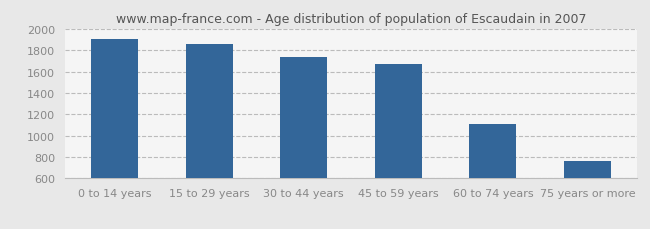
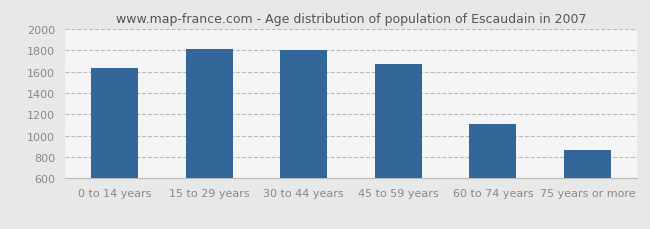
0 to 14 years: 1910 -> 1630
15 to 29 years: 1860 -> 1810
30 to 44 years: 1740 -> 1800
75 years or more: 760 -> 870
